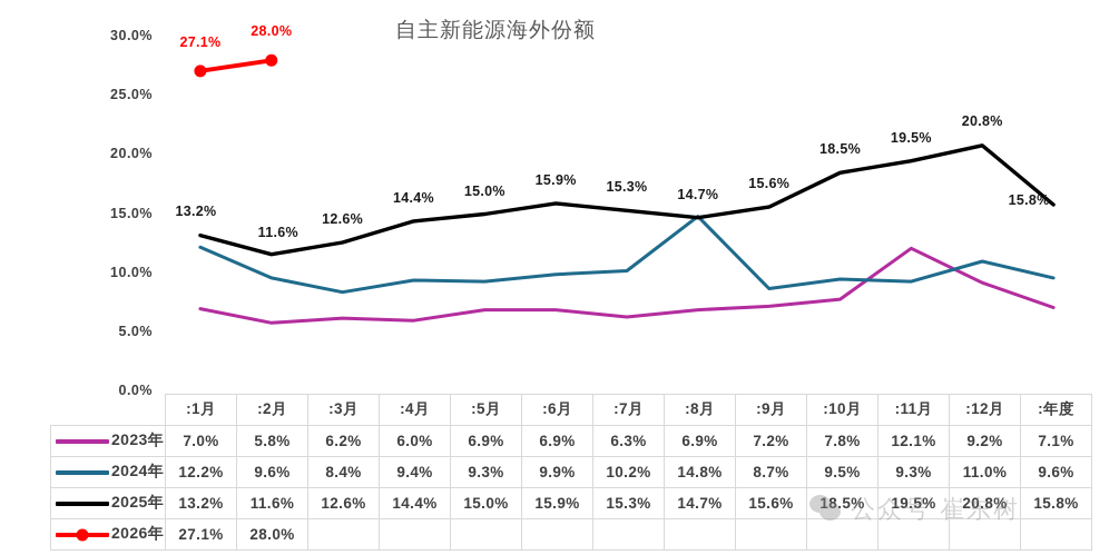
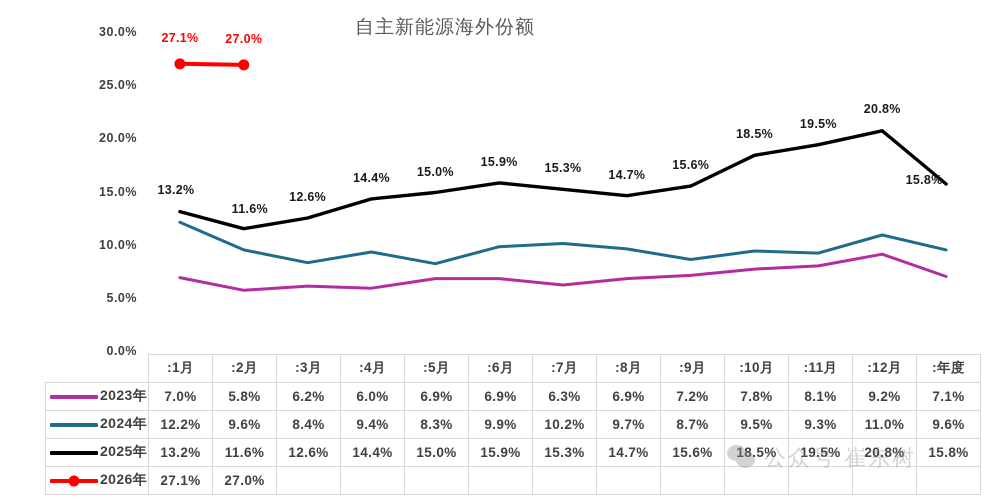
2026年/:2月: 28.0% -> 27.0%
2024年/:5月: 9.3% -> 8.3%
2024年/:8月: 14.8% -> 9.7%
2023年/:11月: 12.1% -> 8.1%
